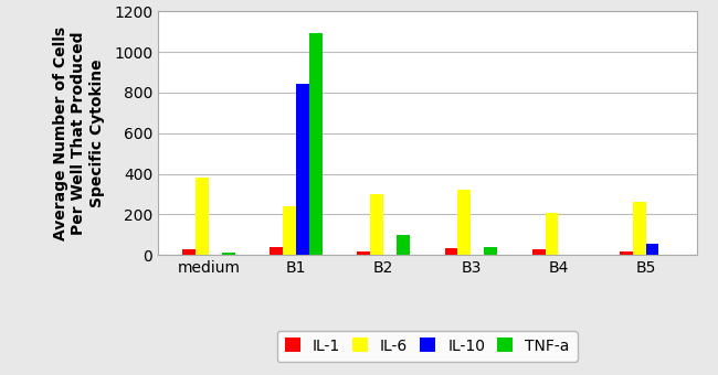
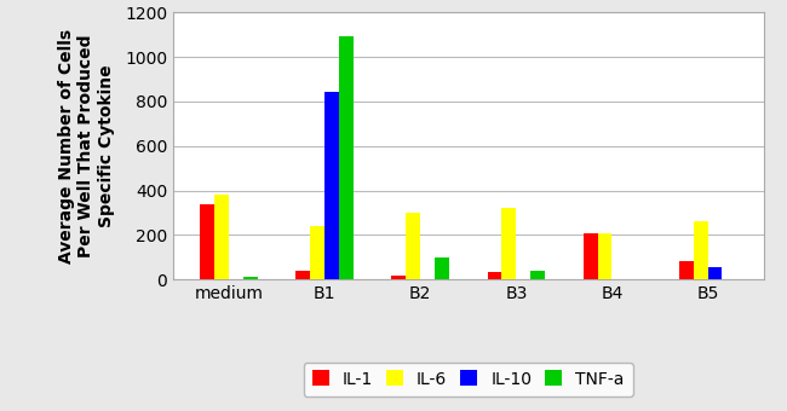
IL-1/medium: 30 -> 340
IL-1/B4: 30 -> 210
IL-1/B5: 20 -> 80
